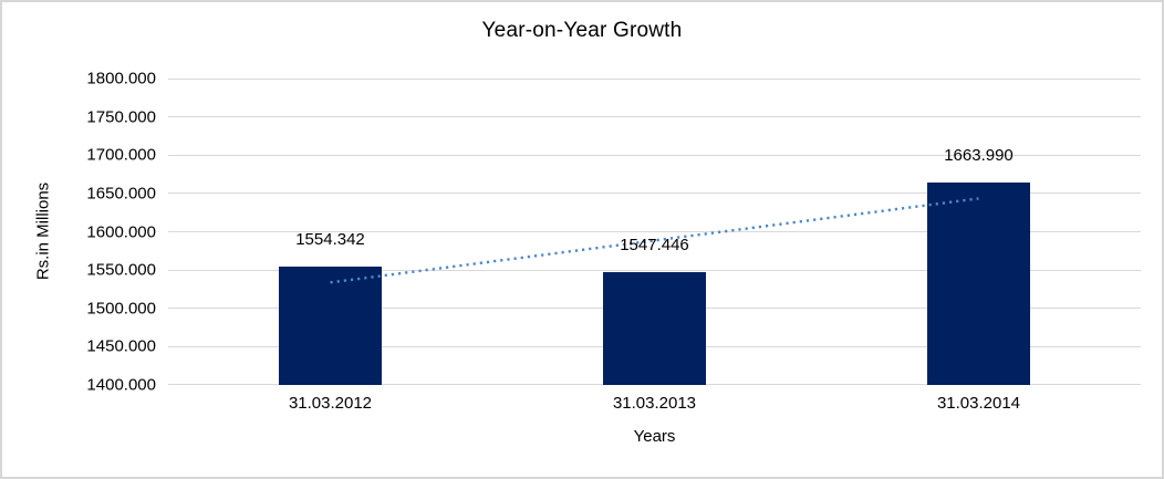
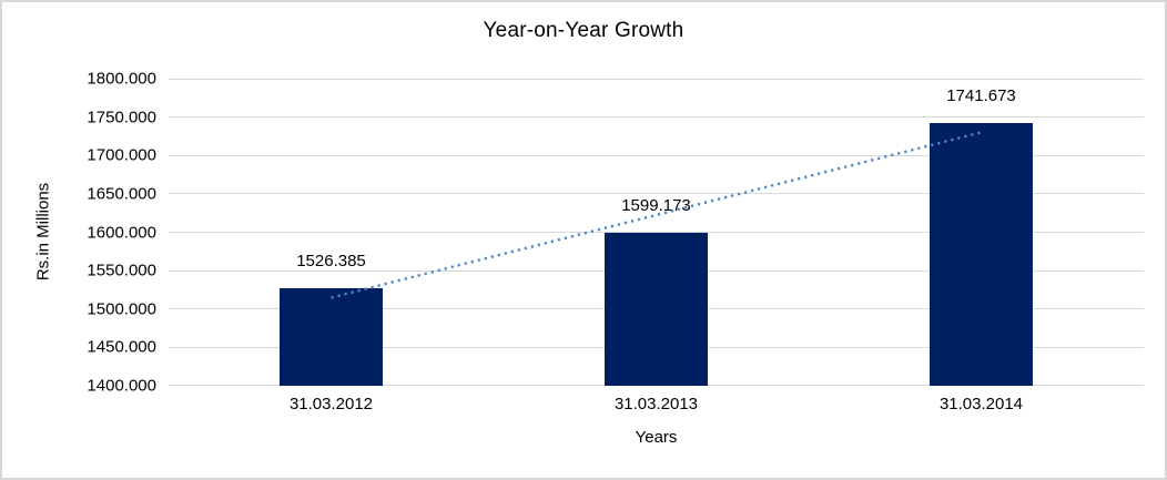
31.03.2012: 1554.342 -> 1526.385
31.03.2013: 1547.446 -> 1599.173
31.03.2014: 1663.990 -> 1741.673
